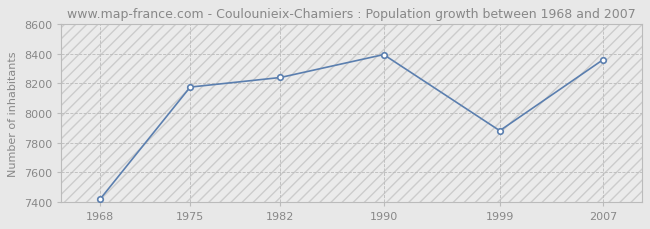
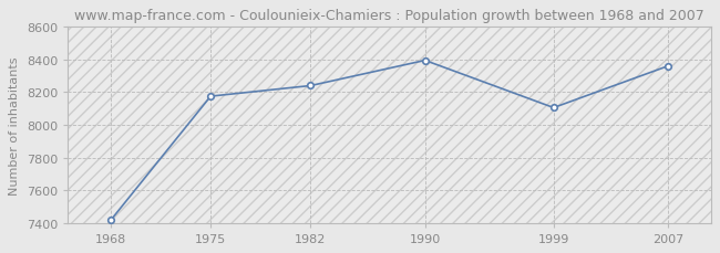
1999: 7880 -> 8100
